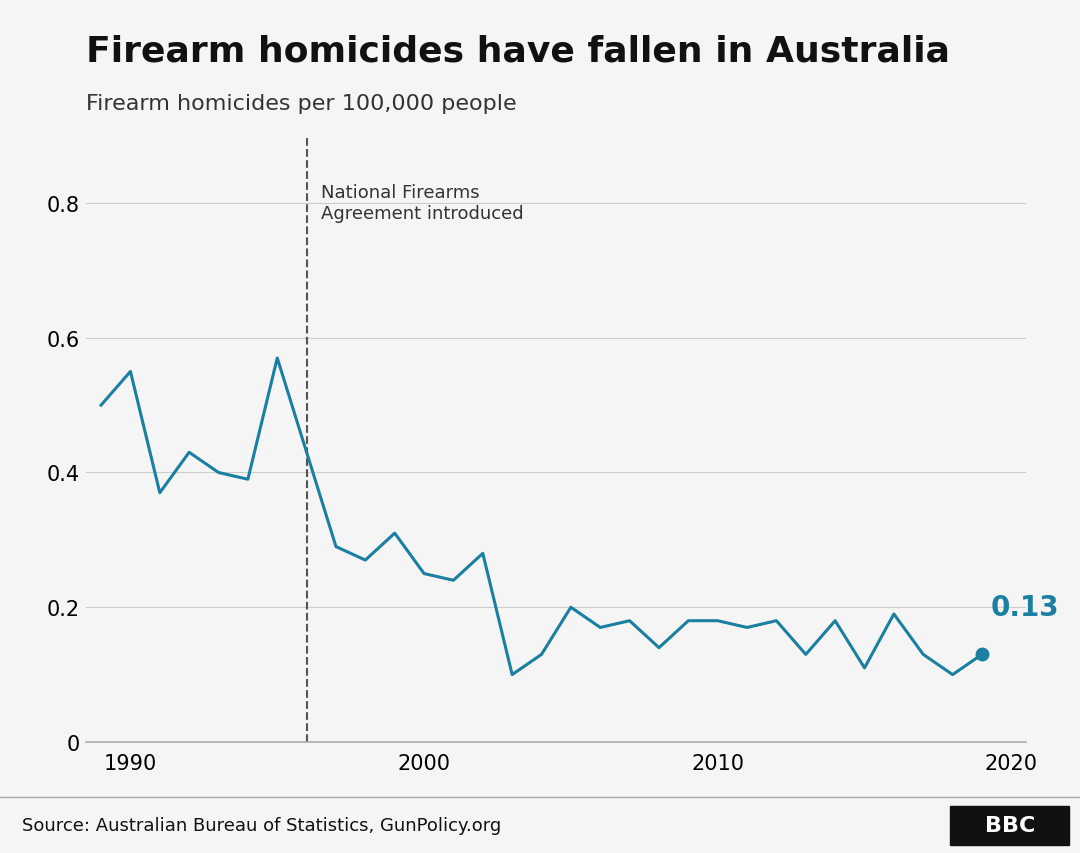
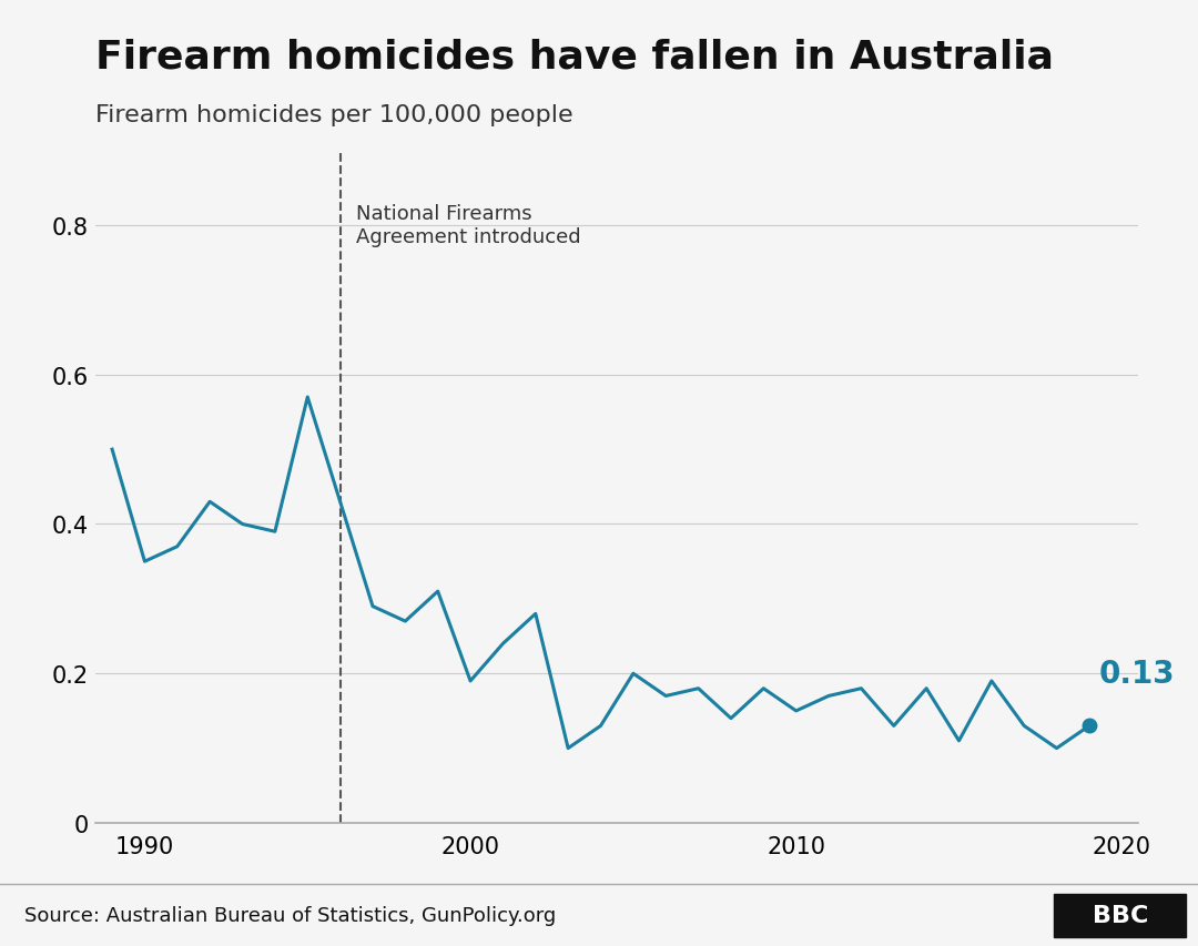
1990: 0.55 -> 0.35
2000: 0.25 -> 0.19
2010: 0.18 -> 0.15
